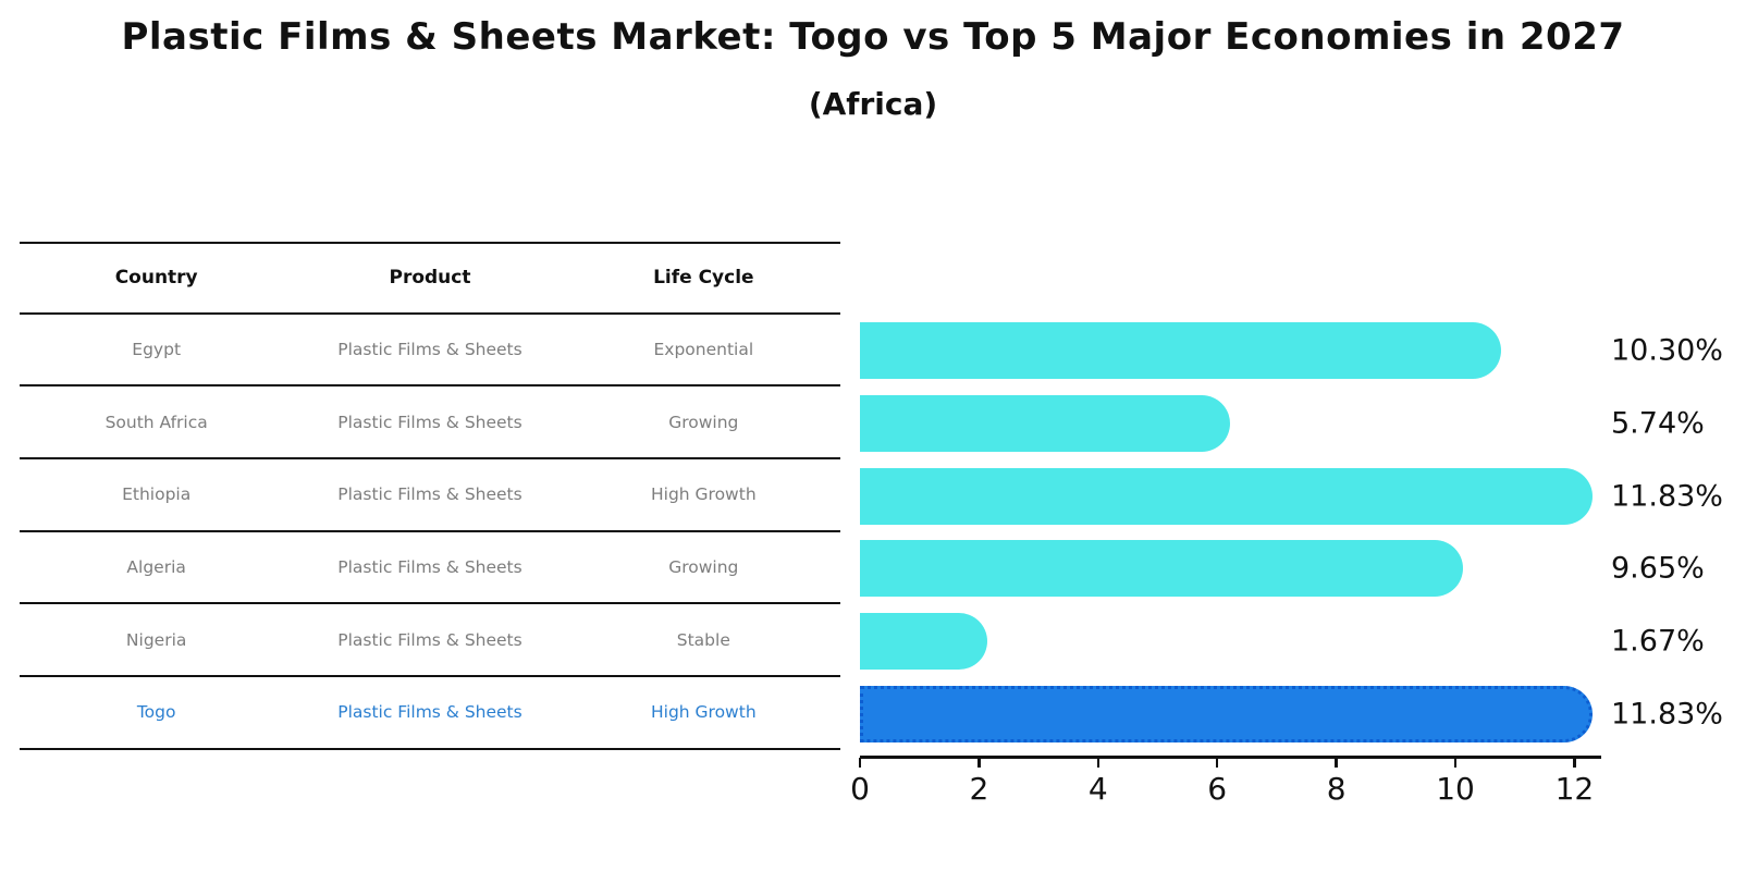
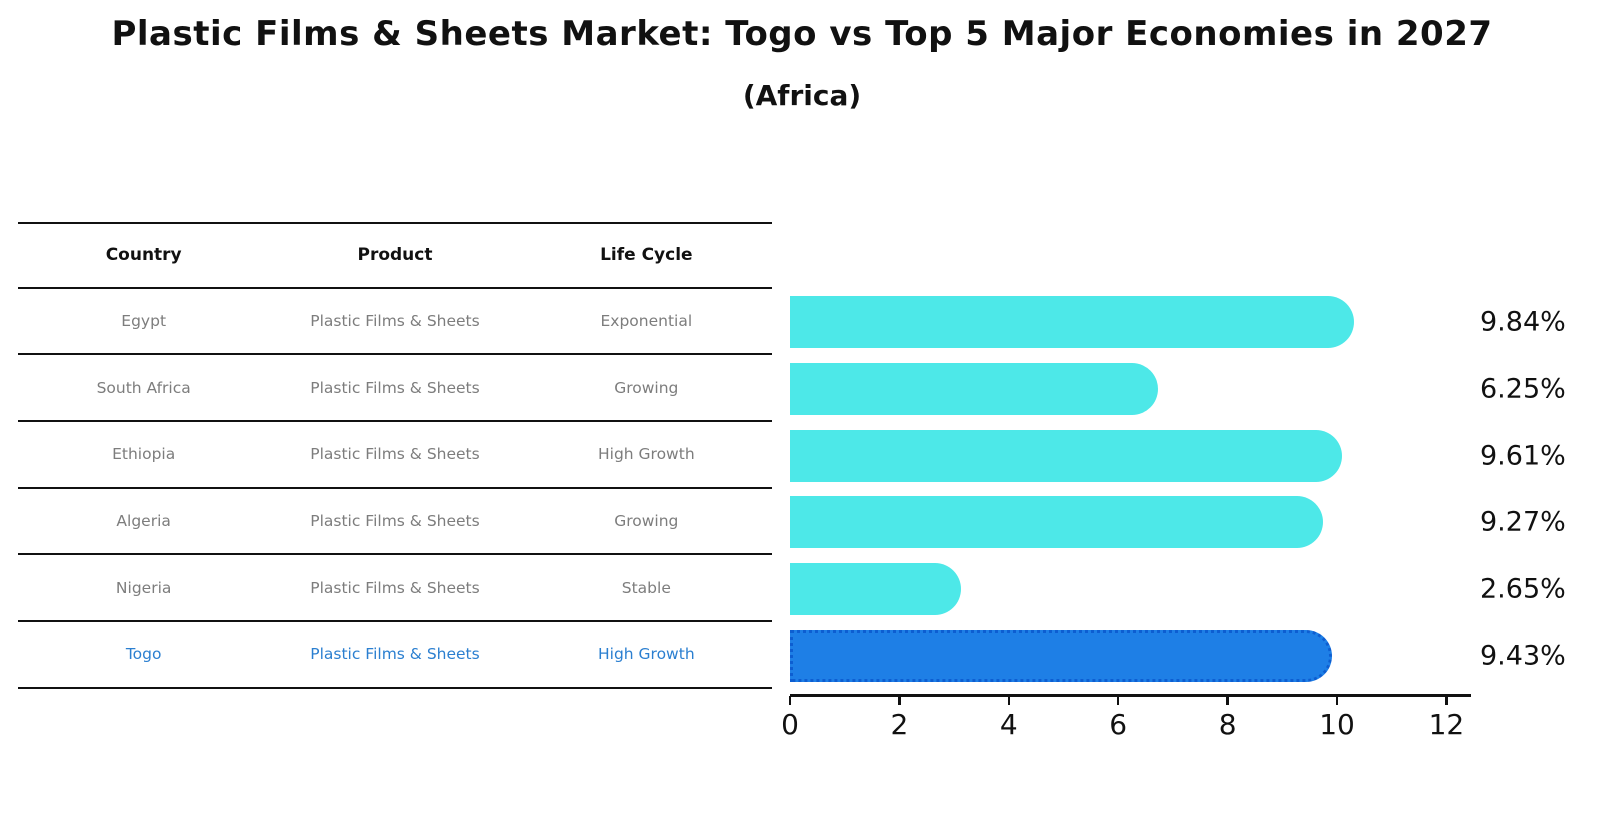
Egypt: 10.30% -> 9.84%
South Africa: 5.74% -> 6.25%
Ethiopia: 11.83% -> 9.61%
Algeria: 9.65% -> 9.27%
Nigeria: 1.67% -> 2.65%
Togo: 11.83% -> 9.43%
